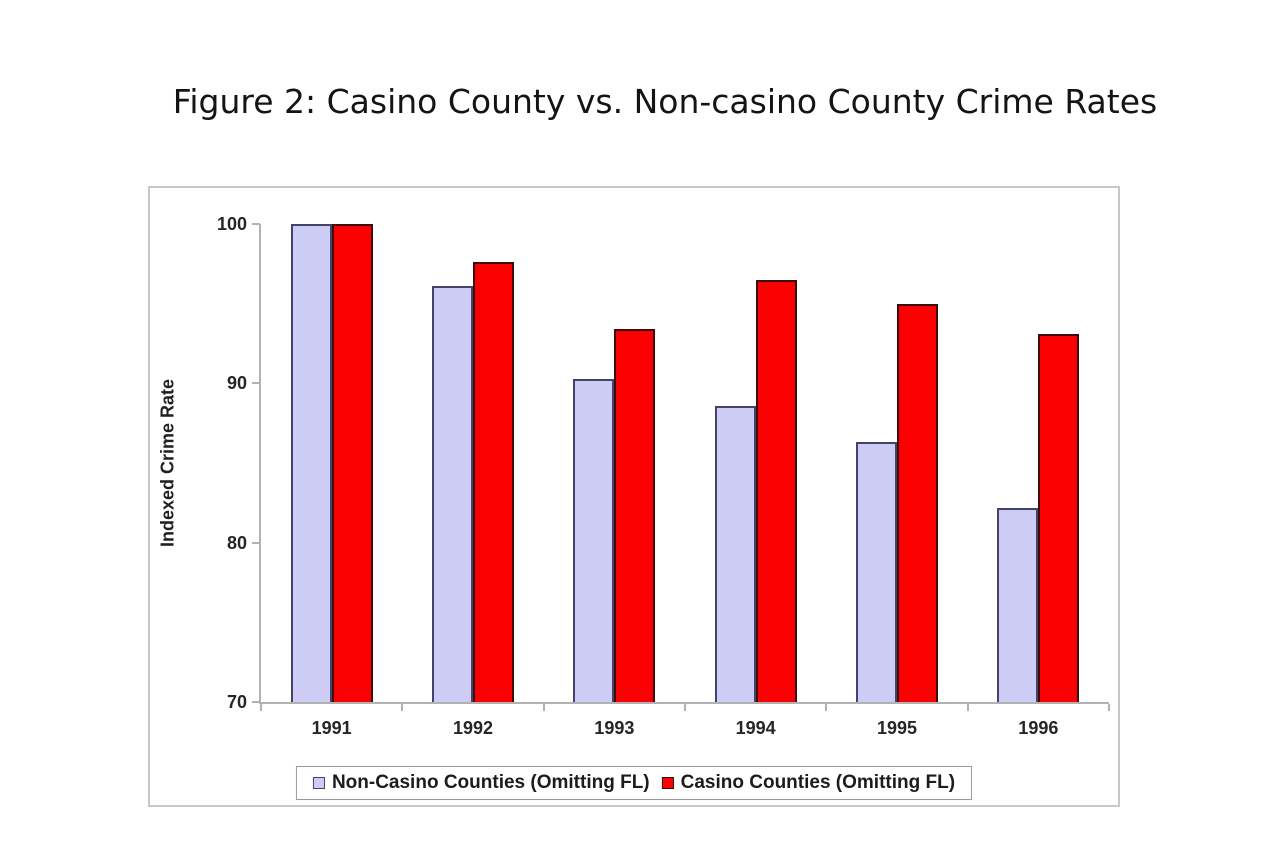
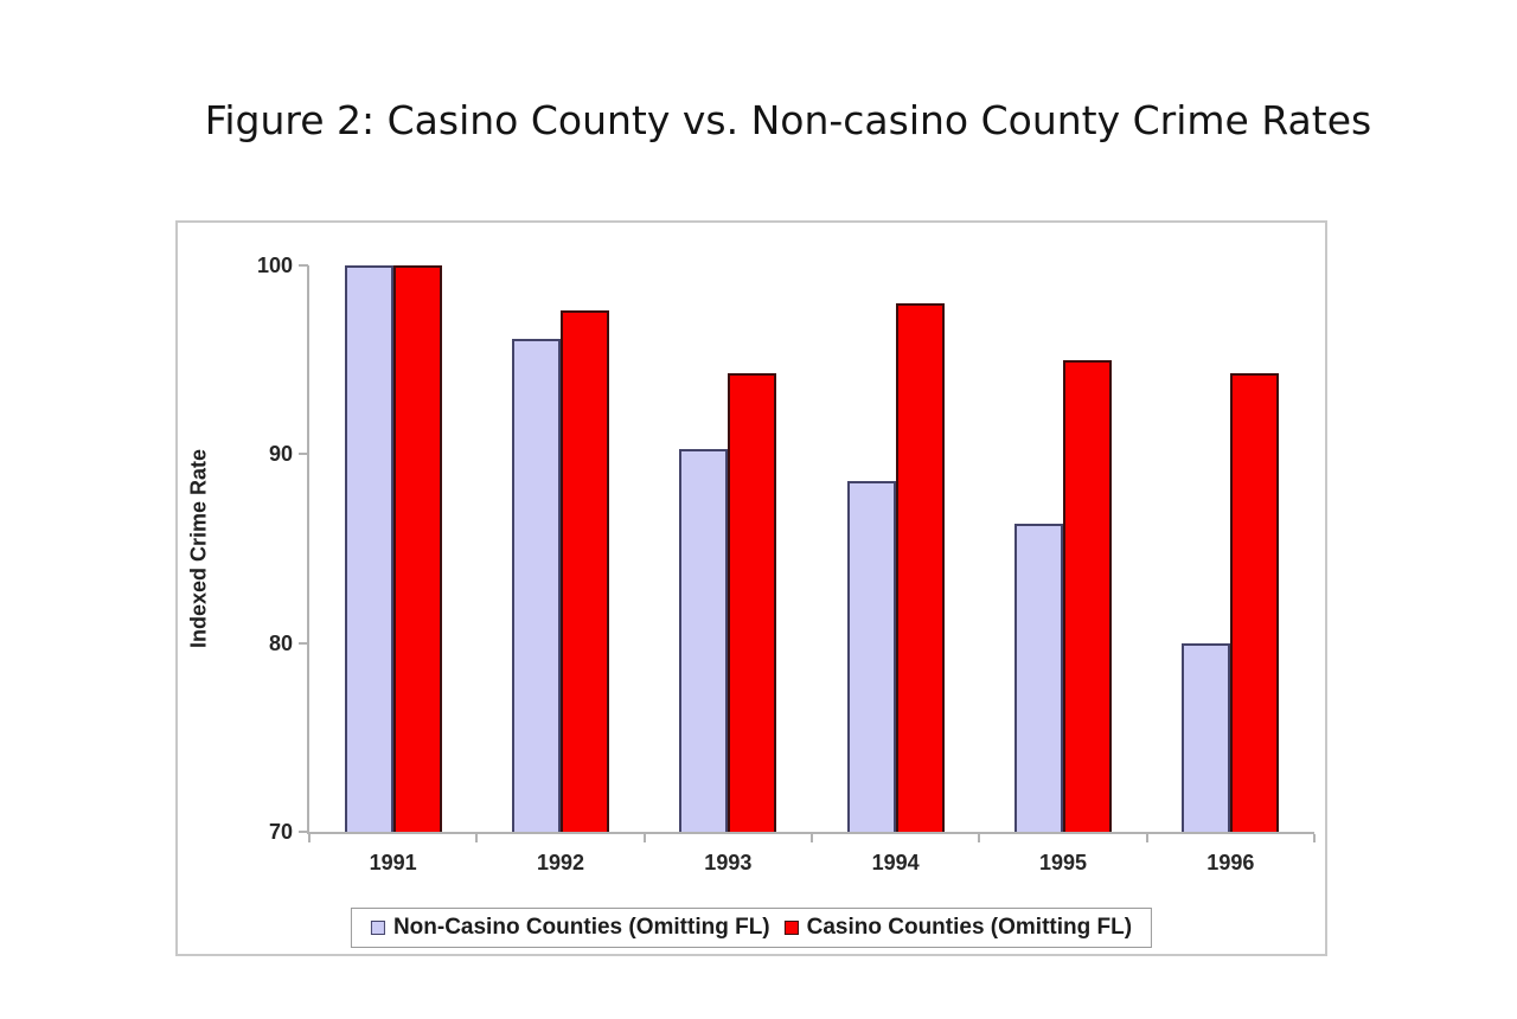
Casino Counties (Omitting FL)/1993: 93.4 -> 94.3
Casino Counties (Omitting FL)/1994: 96.5 -> 98.0
Non-Casino Counties (Omitting FL)/1996: 82.2 -> 80.0
Casino Counties (Omitting FL)/1996: 93.1 -> 94.3
